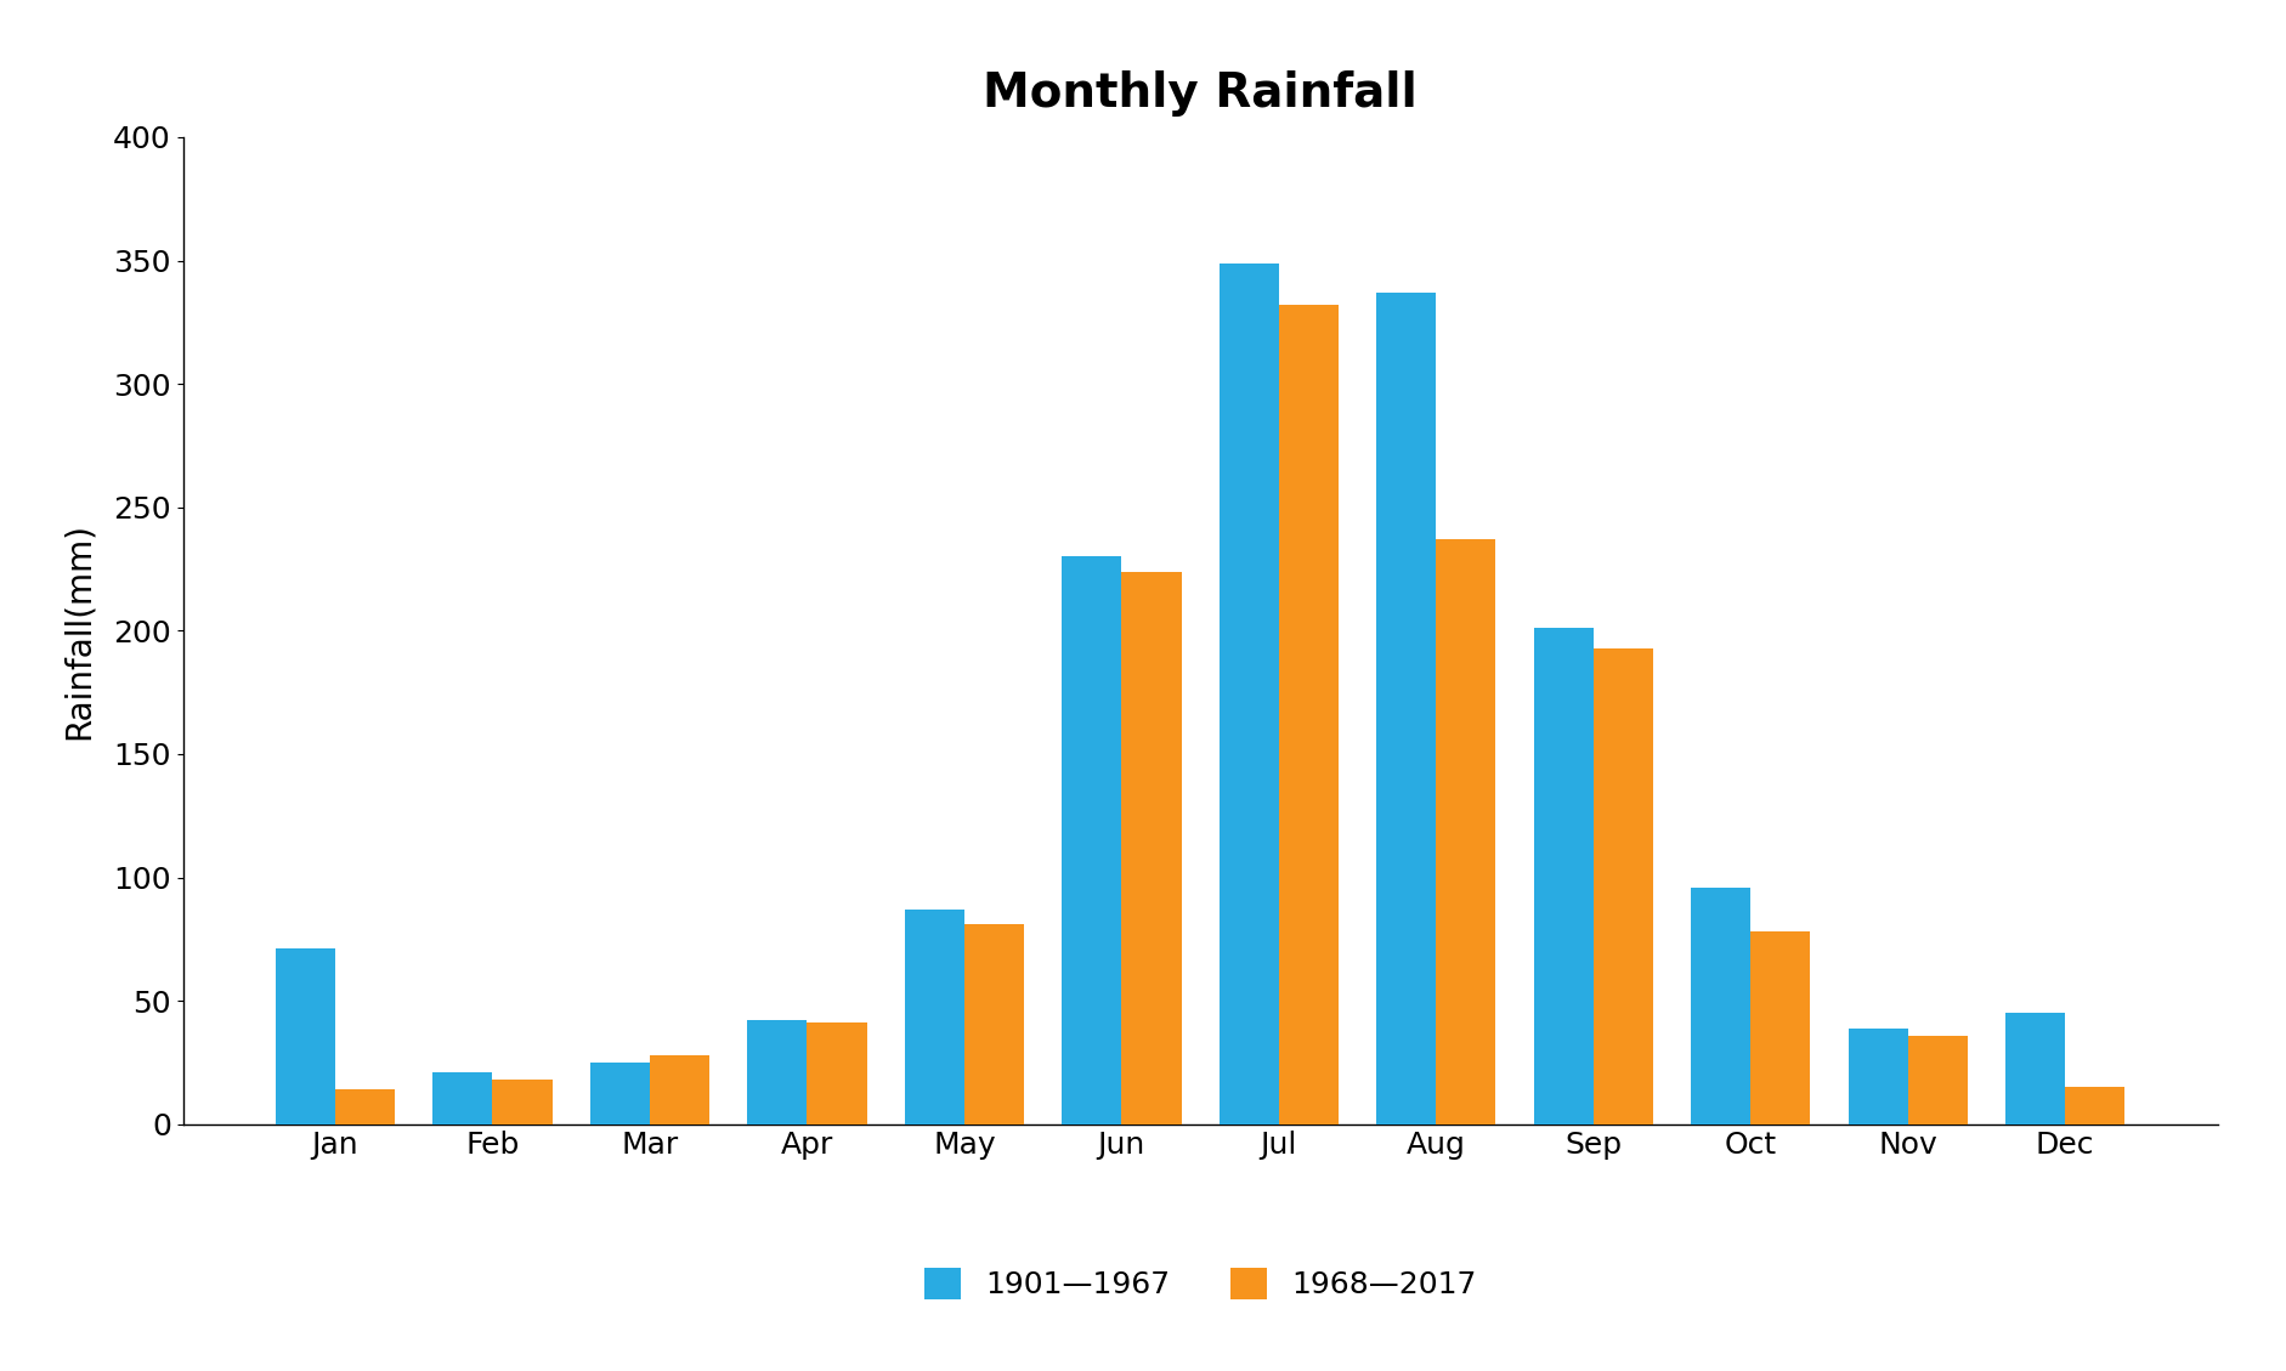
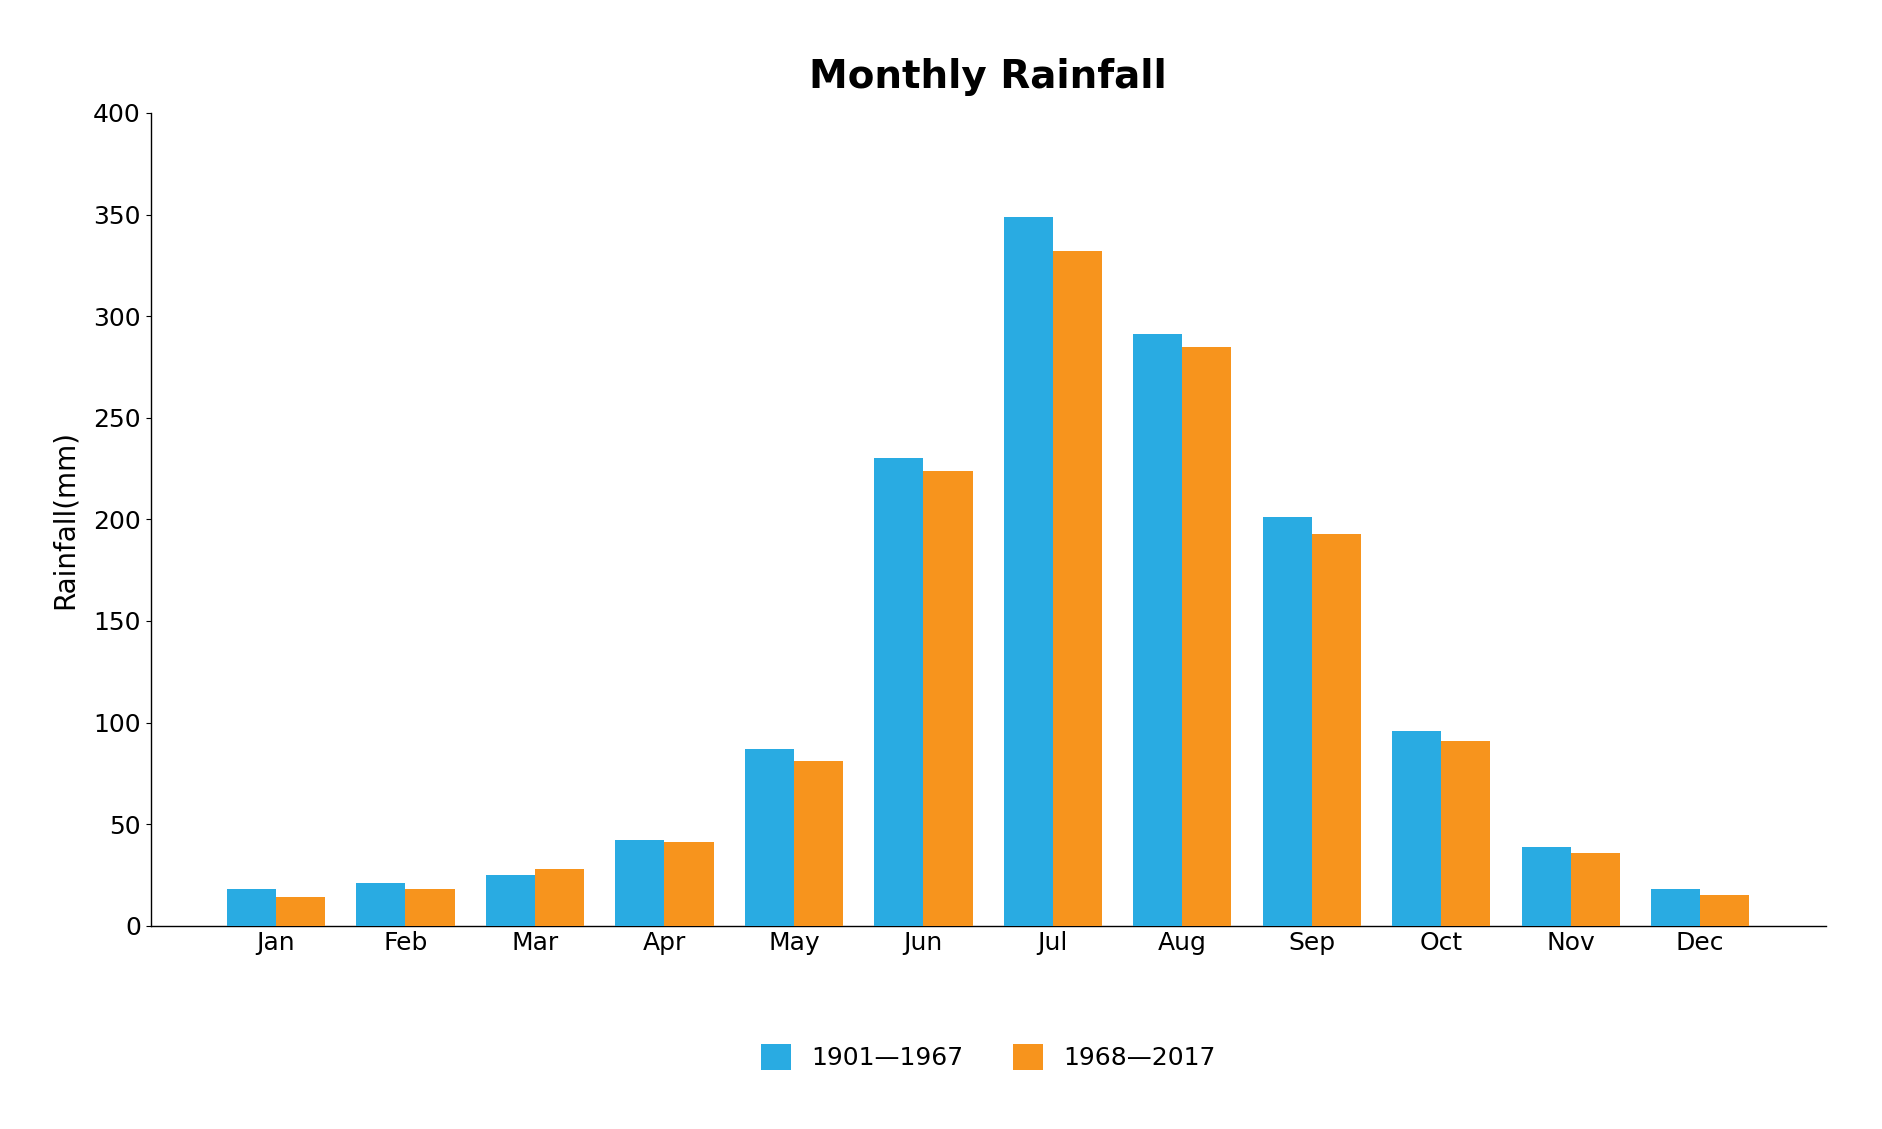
1901—1967/Jan: 71 -> 18
1901—1967/Aug: 337 -> 291
1968—2017/Aug: 237 -> 285
1968—2017/Oct: 78 -> 91
1901—1967/Dec: 45 -> 18
